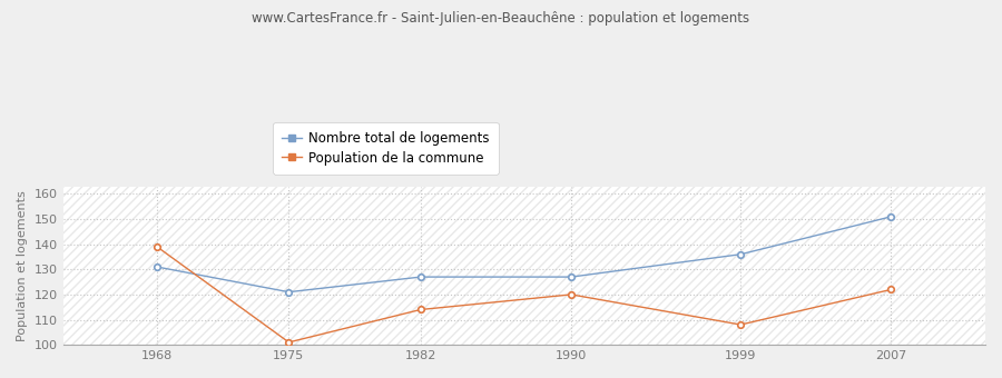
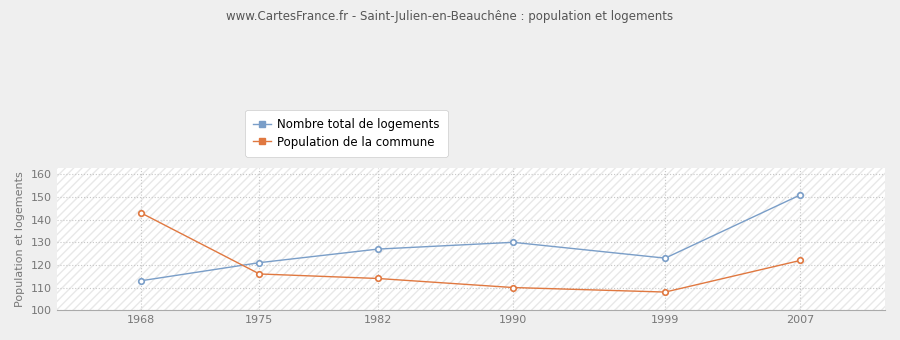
Nombre total de logements/1968: 131 -> 113
Population de la commune/1968: 139 -> 143
Population de la commune/1975: 101 -> 116
Nombre total de logements/1990: 127 -> 130
Population de la commune/1990: 120 -> 110
Nombre total de logements/1999: 136 -> 123
